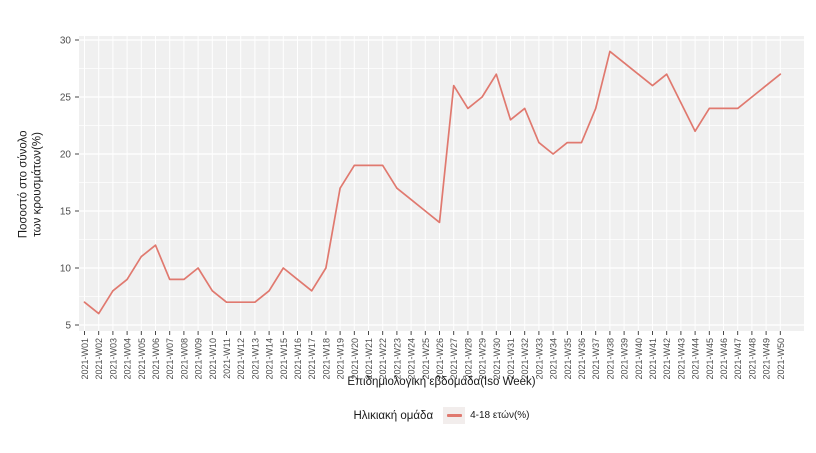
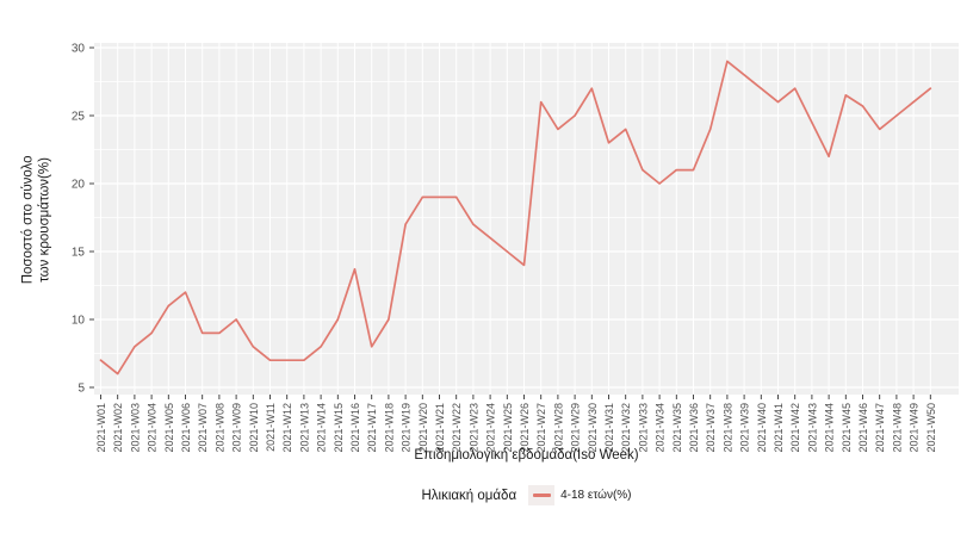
2021-W16: 9.0 -> 13.7
2021-W45: 24.0 -> 26.5
2021-W46: 24.0 -> 25.7
